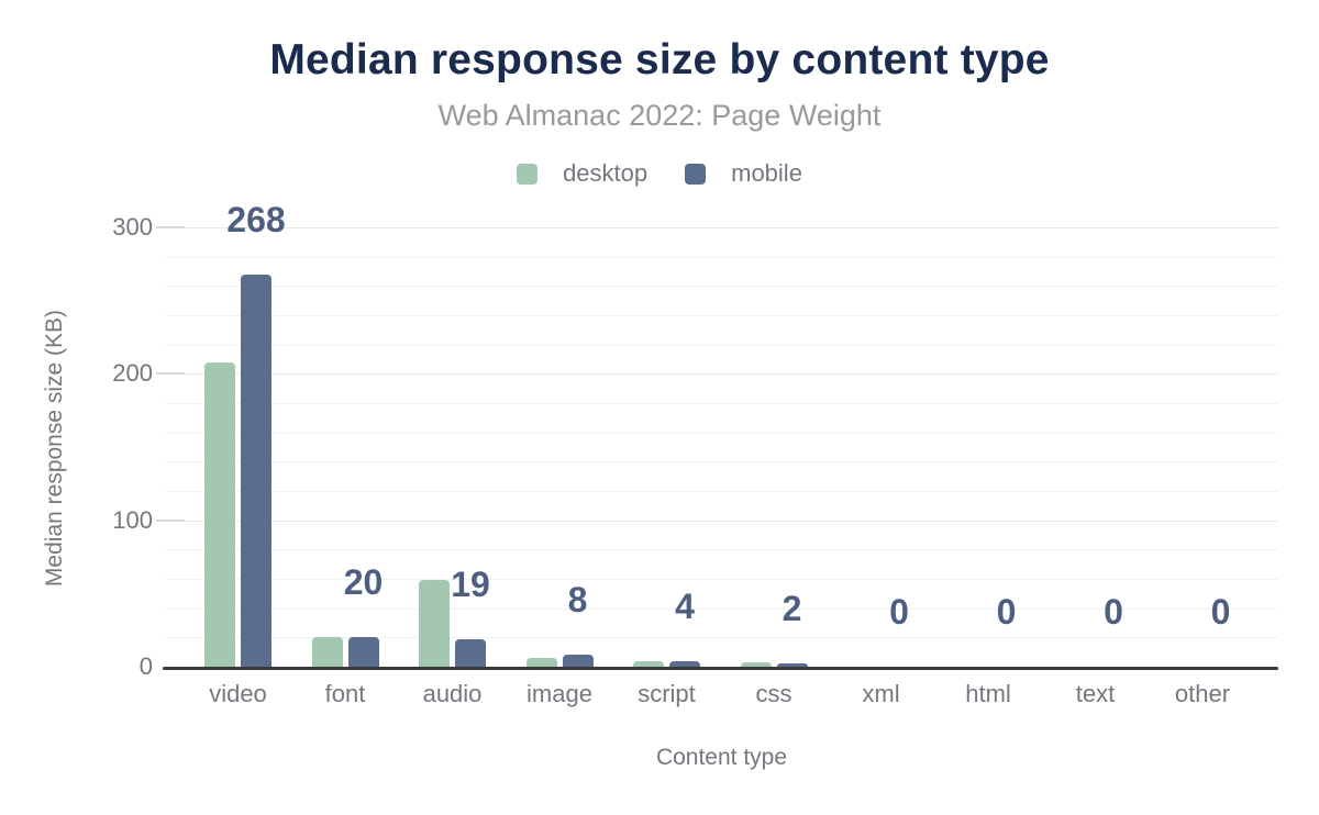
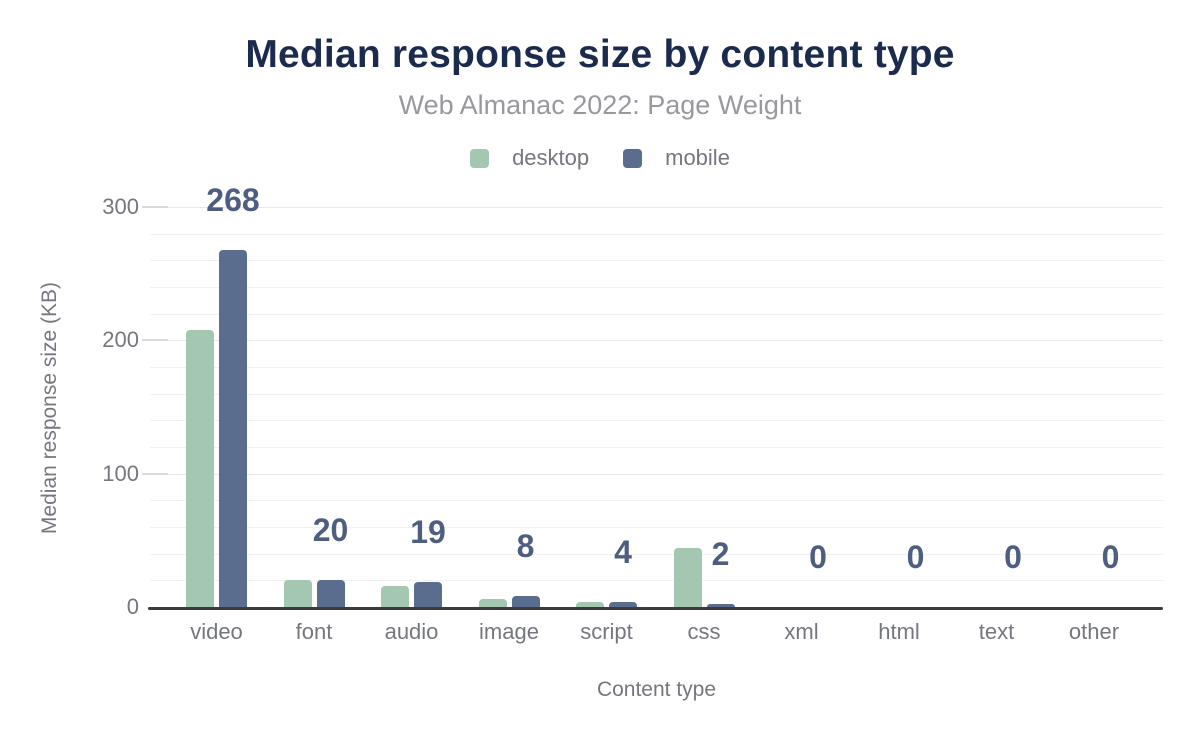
desktop/audio: 59 -> 16
desktop/css: 3 -> 44
